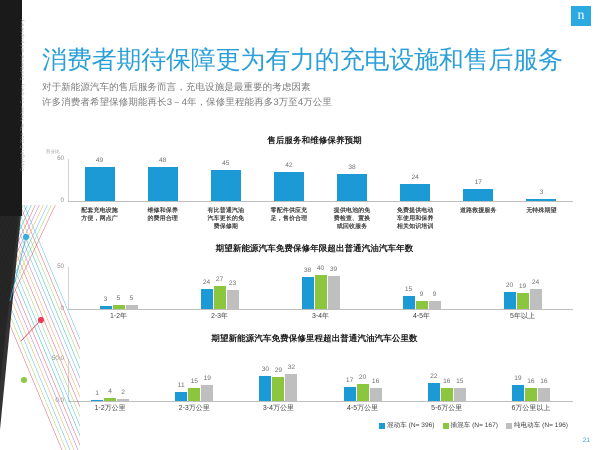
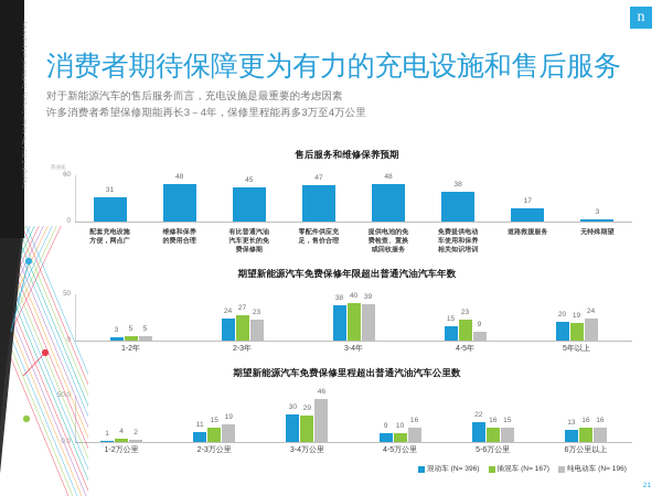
售后服务和维修保养预期/配套充电设施 方便，网点广: 49 -> 31
售后服务和维修保养预期/零配件供应充 足，售价合理: 42 -> 47
售后服务和维修保养预期/提供电池的免 费检查、置换 或回收服务: 38 -> 48
售后服务和维修保养预期/免费提供电动 车使用和保养 相关知识培训: 24 -> 38
期望新能源汽车免费保修年限超出普通汽油汽车年数/插混车 (N= 167)/4-5年: 9 -> 23
期望新能源汽车免费保修里程超出普通汽油汽车公里数/纯电动车 (N= 196)/3-4万公里: 32 -> 46
期望新能源汽车免费保修里程超出普通汽油汽车公里数/混动车 (N= 396)/4-5万公里: 17 -> 9
期望新能源汽车免费保修里程超出普通汽油汽车公里数/插混车 (N= 167)/4-5万公里: 20 -> 10
期望新能源汽车免费保修里程超出普通汽油汽车公里数/混动车 (N= 396)/6万公里以上: 19 -> 13
